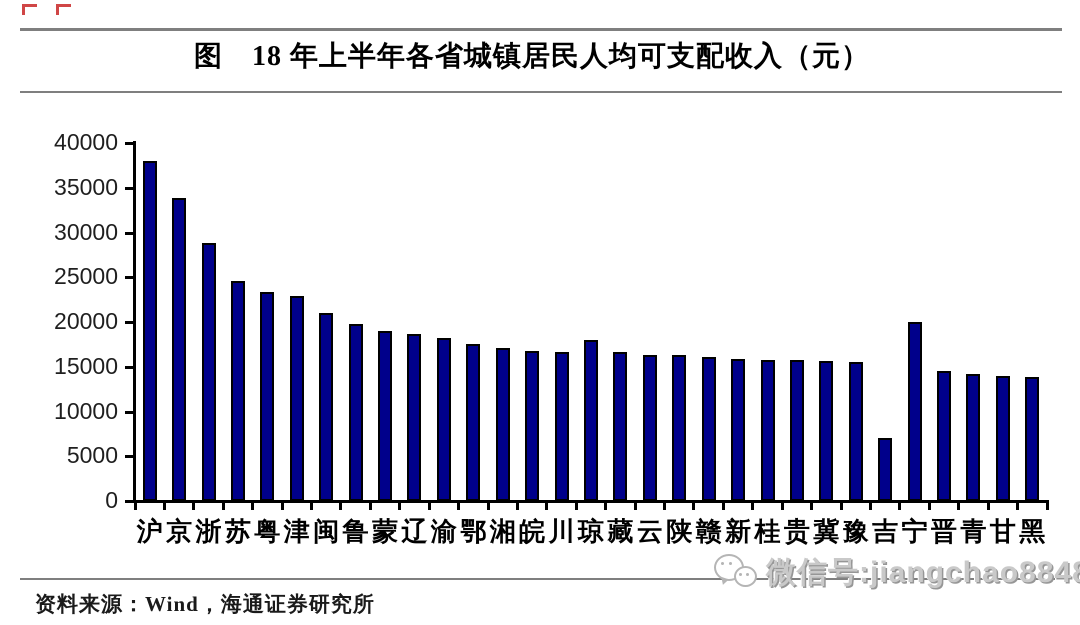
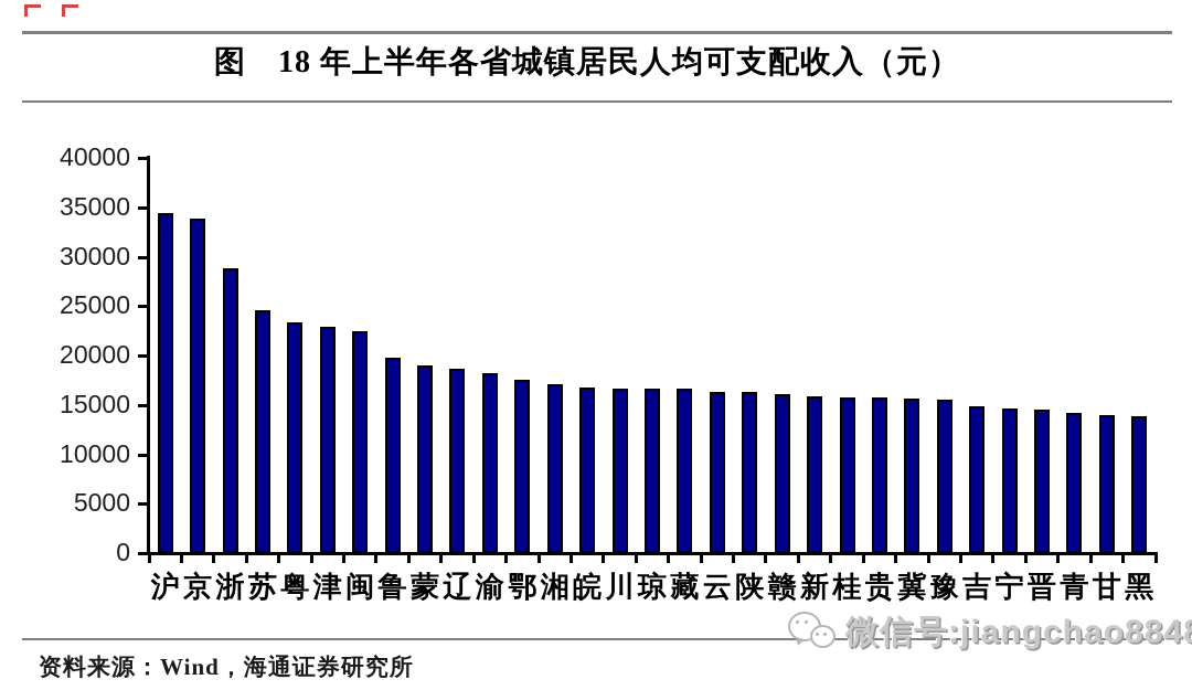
沪: 38000 -> 34000
闽: 21000 -> 22000
琼: 18000 -> 17000
吉: 7000 -> 15000
宁: 20000 -> 15000
